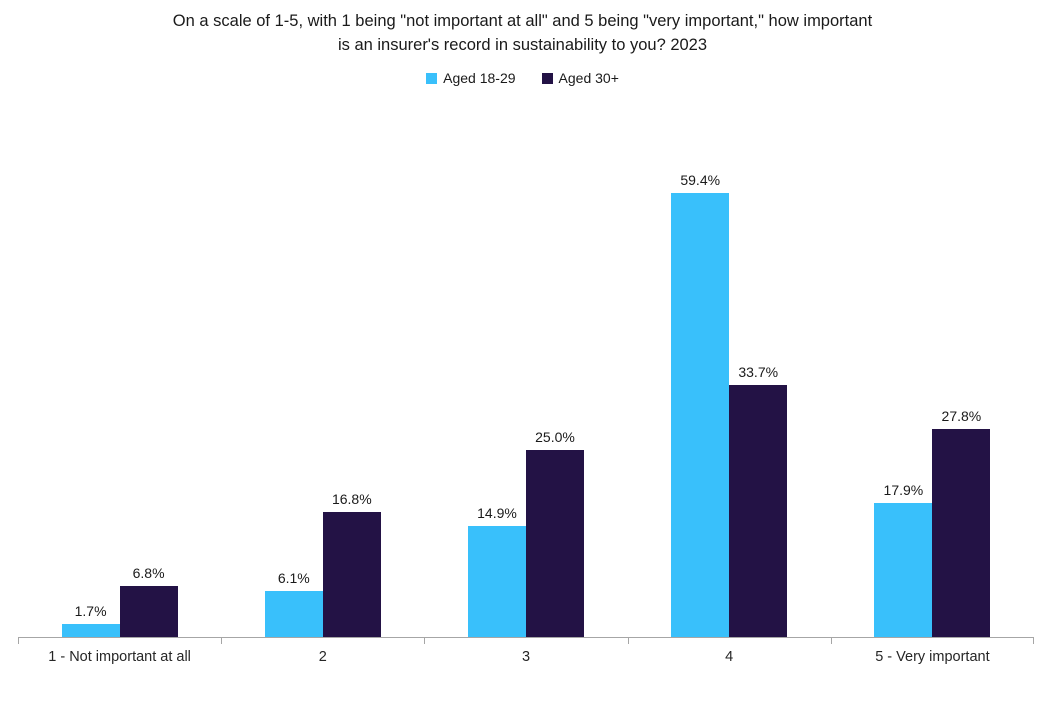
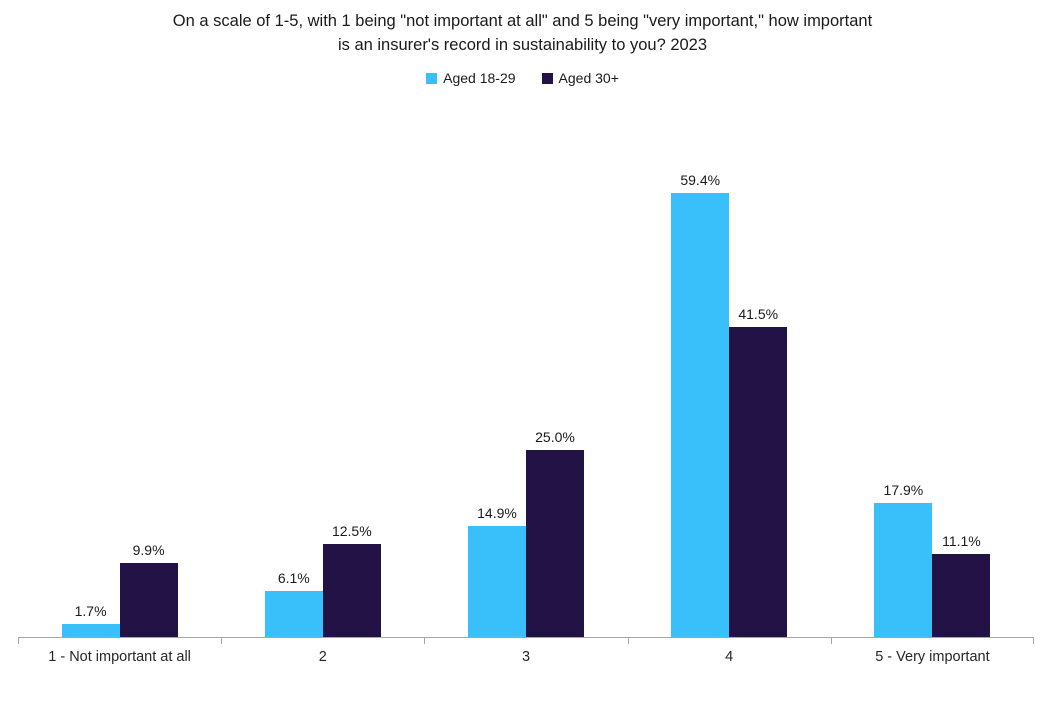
Aged 30+/1 - Not important at all: 6.8% -> 9.9%
Aged 30+/2: 16.8% -> 12.5%
Aged 30+/4: 33.7% -> 41.5%
Aged 30+/5 - Very important: 27.8% -> 11.1%
